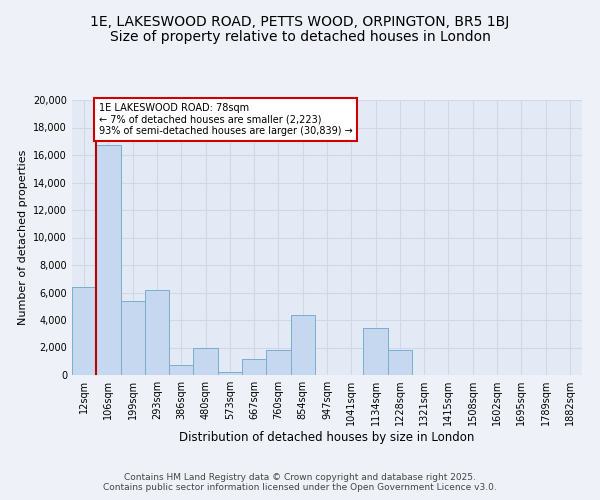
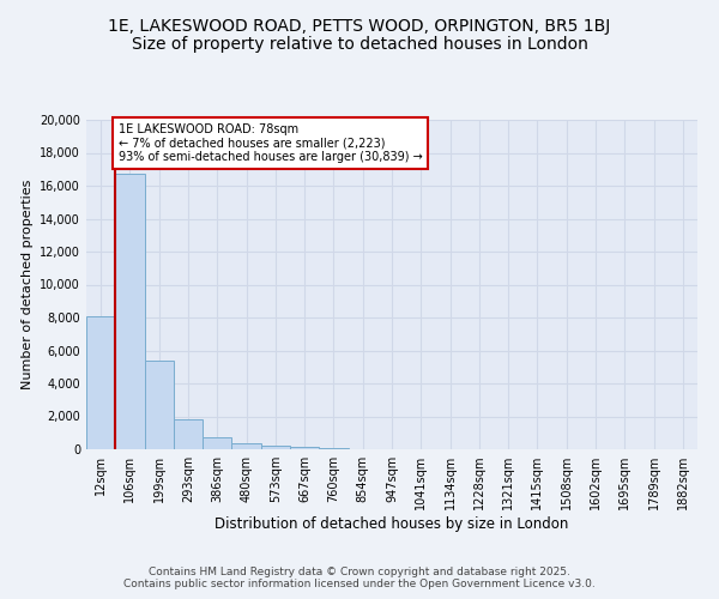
12sqm: 6,400 -> 8,000
293sqm: 6,200 -> 1,800
480sqm: 2,000 -> 400
667sqm: 1,200 -> 100
760sqm: 1,800 -> 100
854sqm: 4,400 -> 0
1134sqm: 3,400 -> 0
1228sqm: 1,800 -> 0
